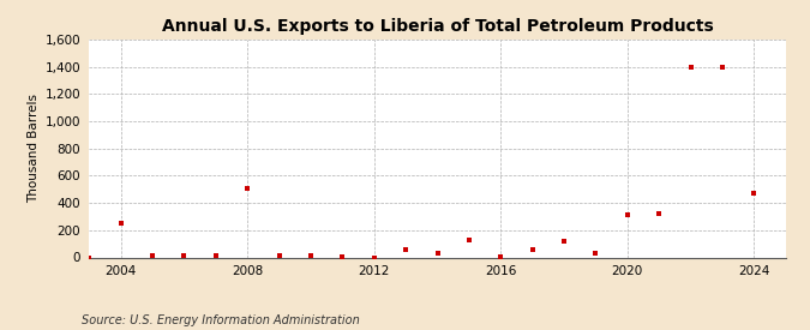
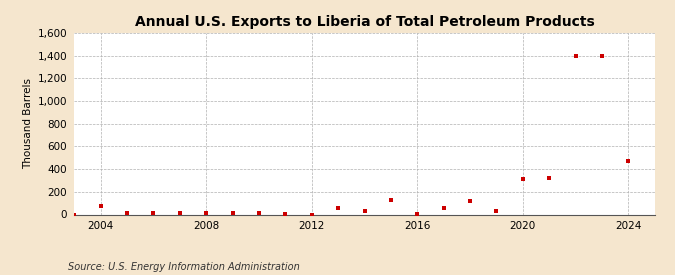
2004: 250 -> 80
2008: 510 -> 10
